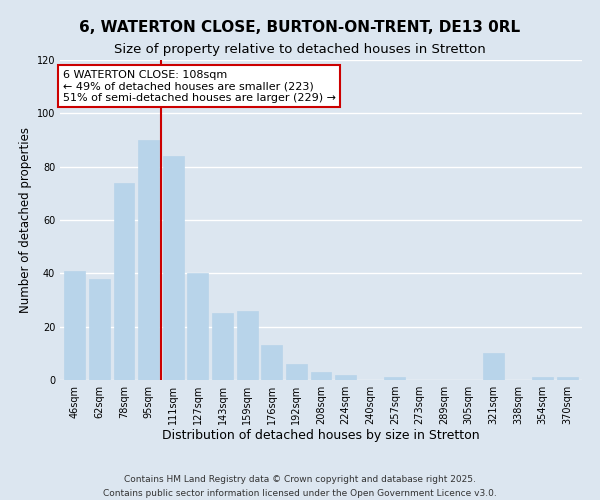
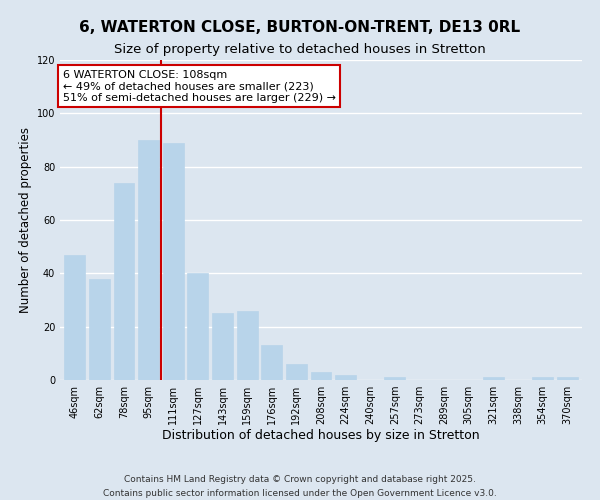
46sqm: 41 -> 47
111sqm: 84 -> 89
321sqm: 10 -> 1
